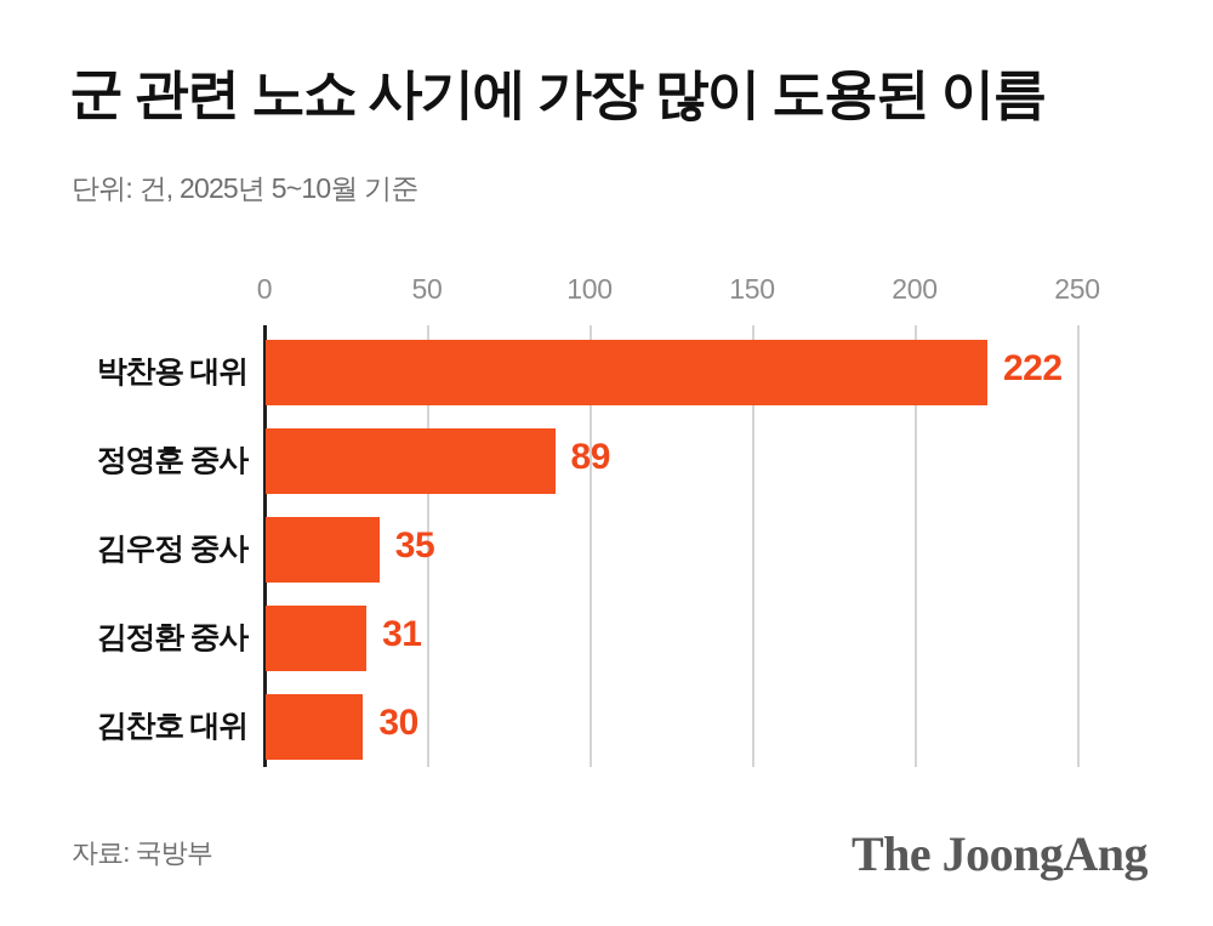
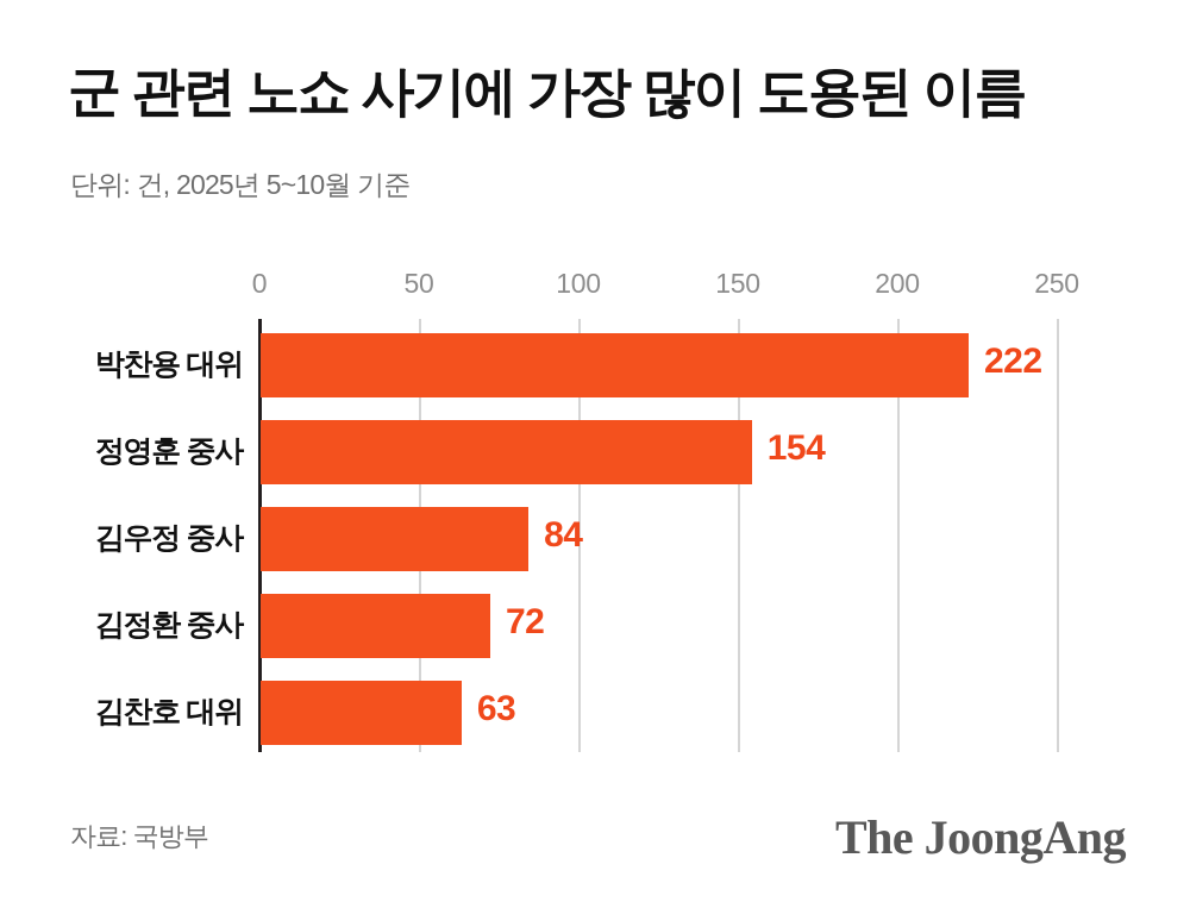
정영훈 중사: 89 -> 154
김우정 중사: 35 -> 84
김정환 중사: 31 -> 72
김찬호 대위: 30 -> 63
